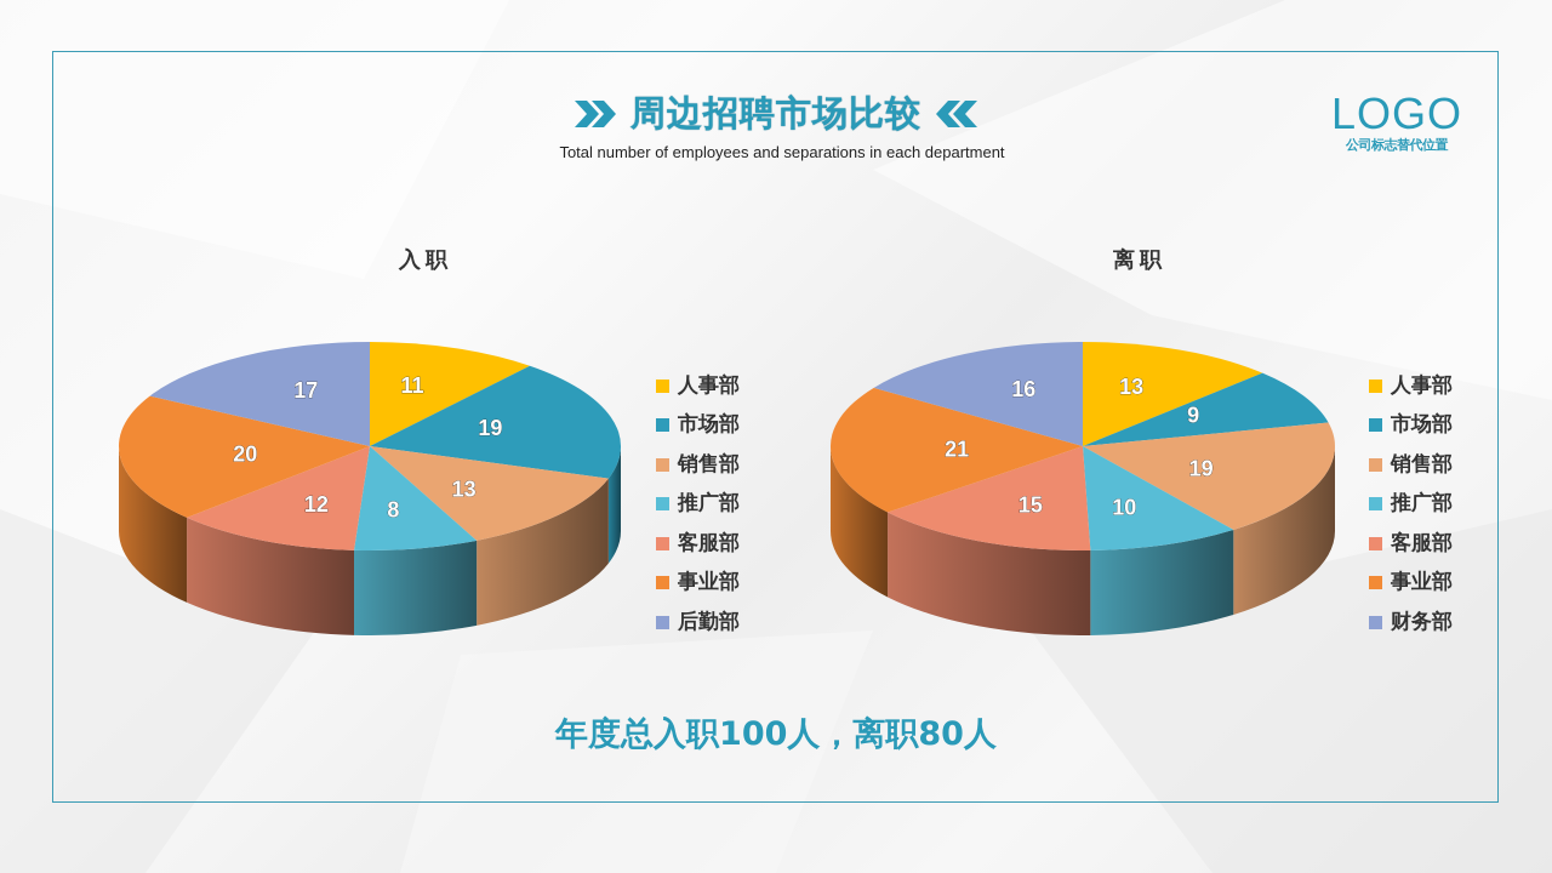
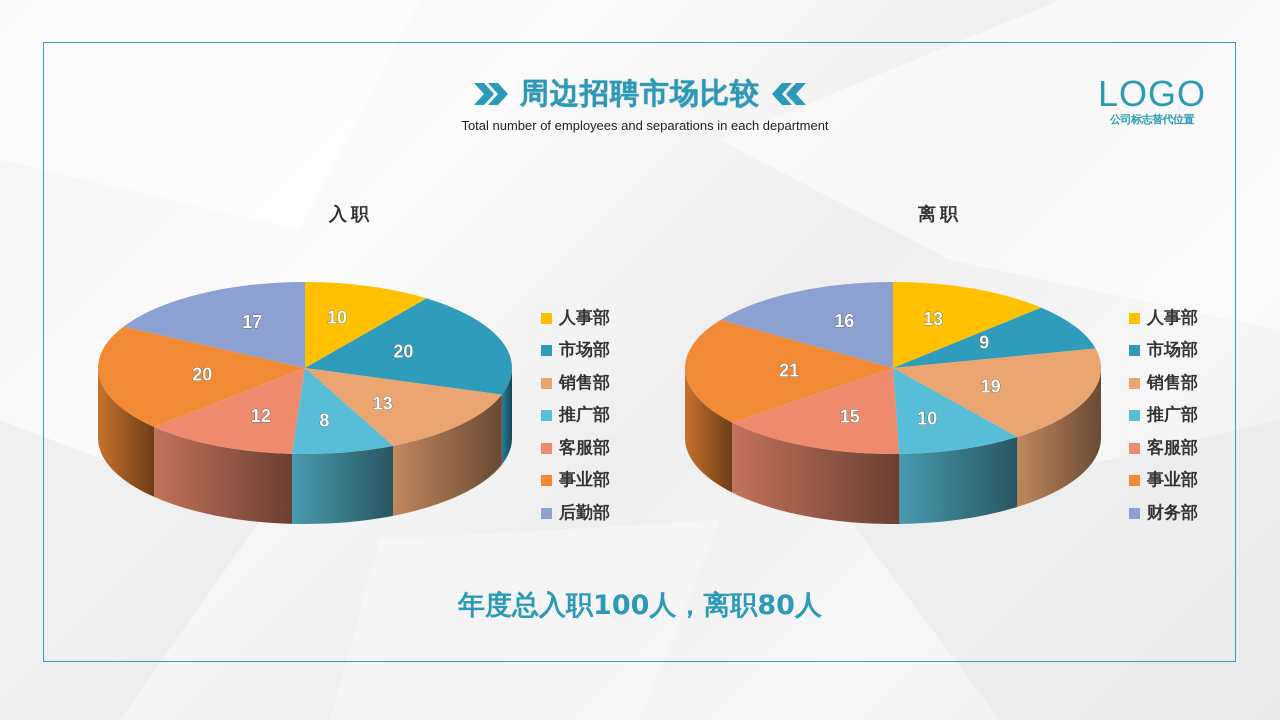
入职/人事部: 11 -> 10
入职/市场部: 19 -> 20
